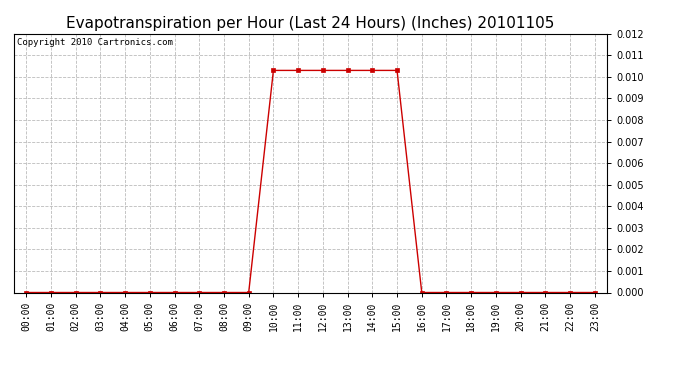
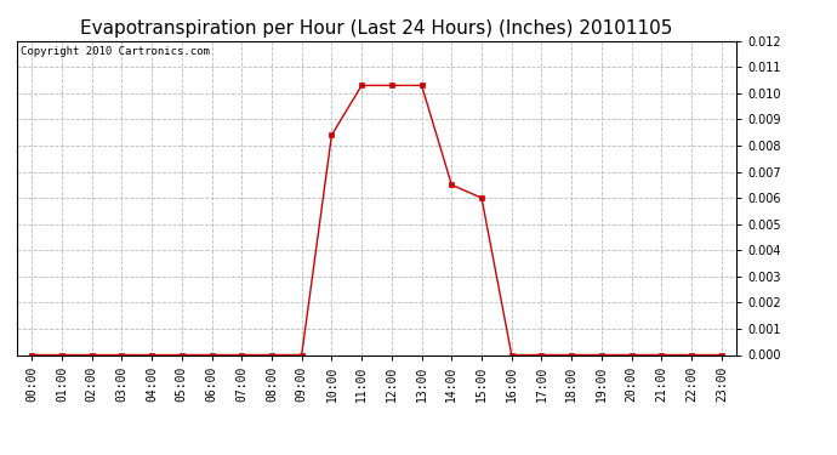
10:00: 0.0103 -> 0.0084
14:00: 0.0103 -> 0.0065
15:00: 0.0103 -> 0.0060
